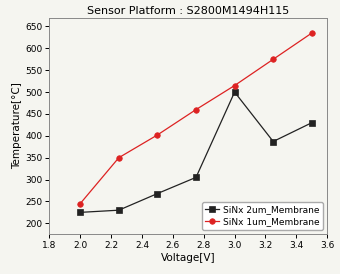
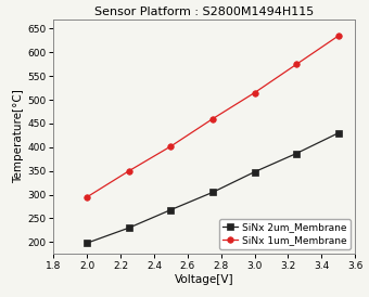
SiNx 2um_Membrane/2.0: 225 -> 198
SiNx 1um_Membrane/2.0: 245 -> 295
SiNx 2um_Membrane/3.0: 500 -> 348
